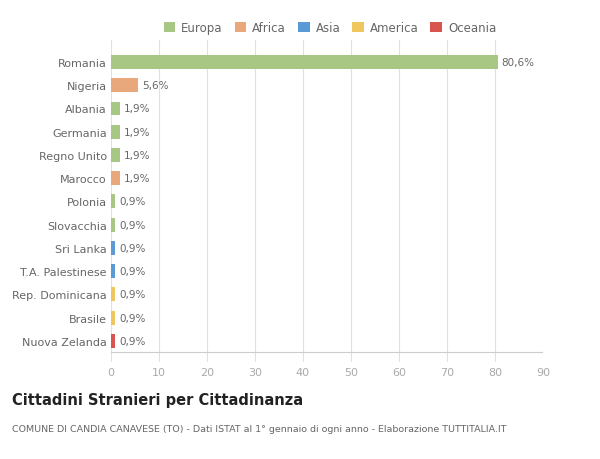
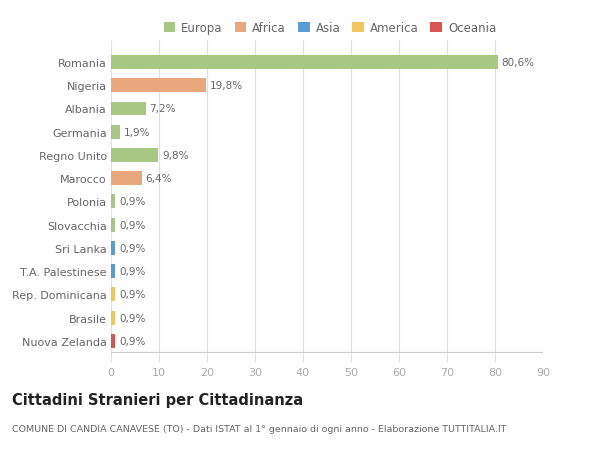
Nigeria: 5,6% -> 19,8%
Albania: 1,9% -> 7,2%
Regno Unito: 1,9% -> 9,8%
Marocco: 1,9% -> 6,4%
